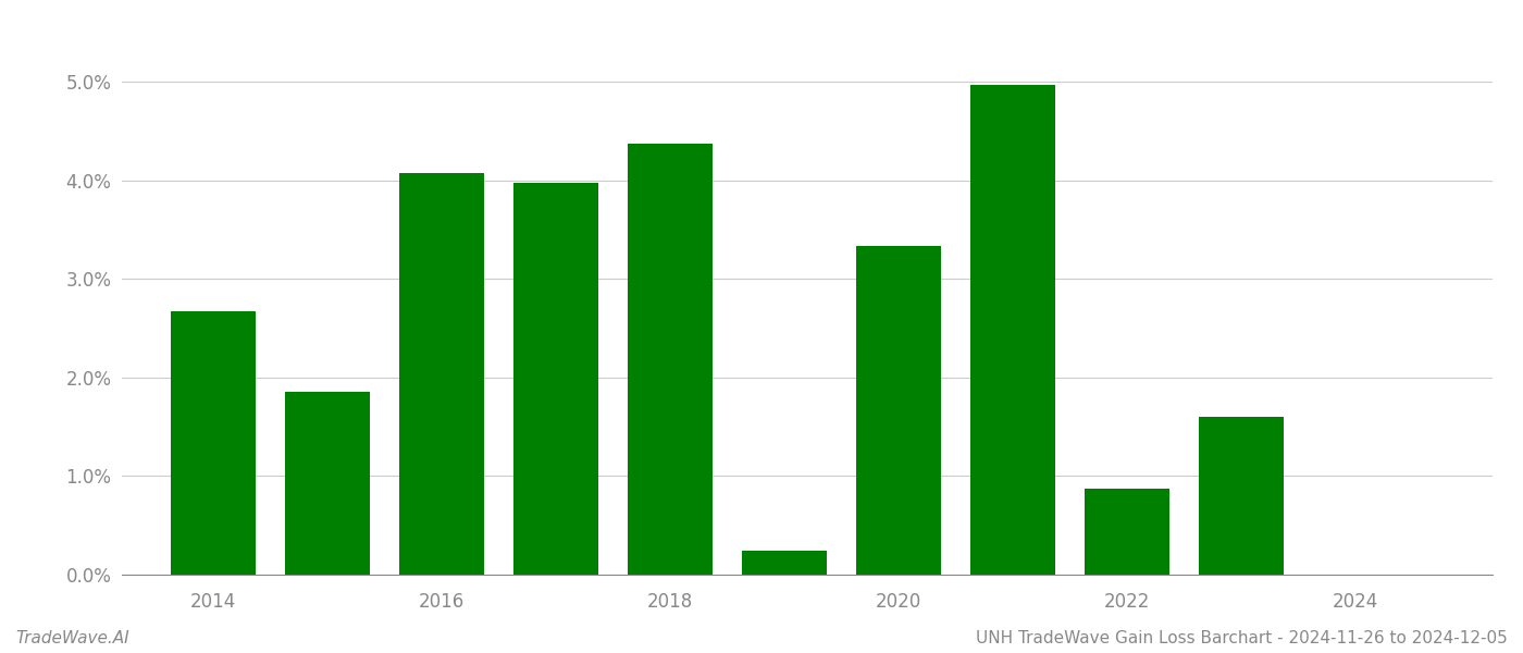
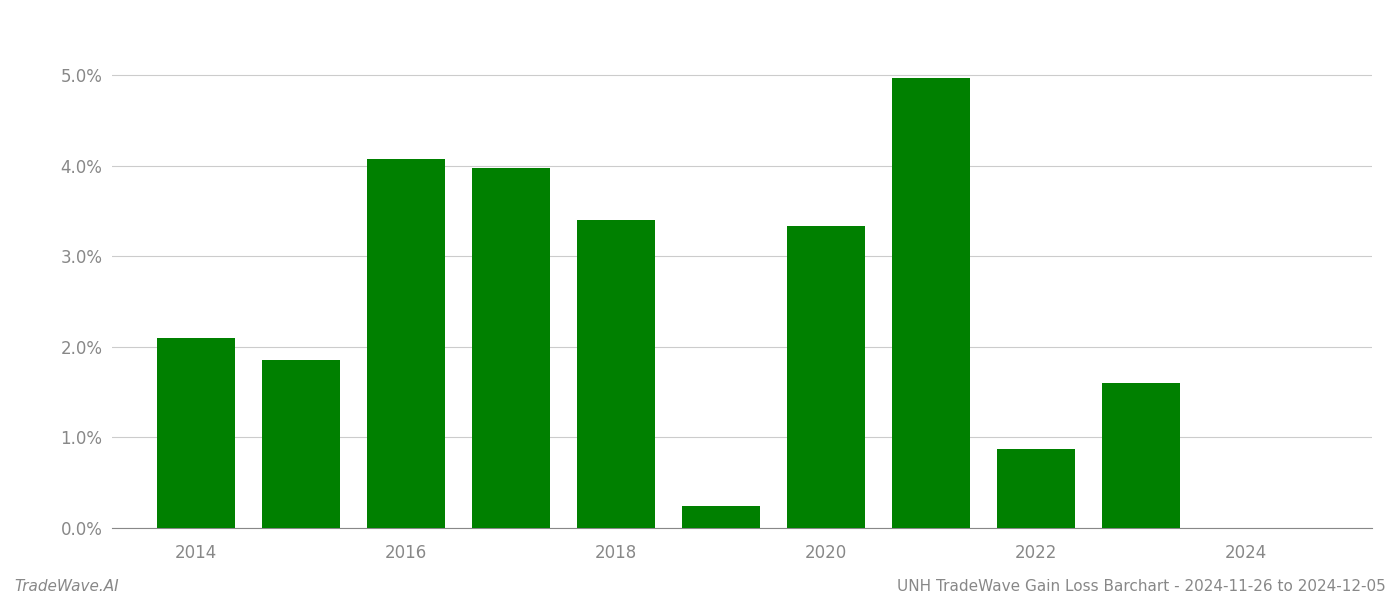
2014: 2.67% -> 2.10%
2018: 4.37% -> 3.40%
